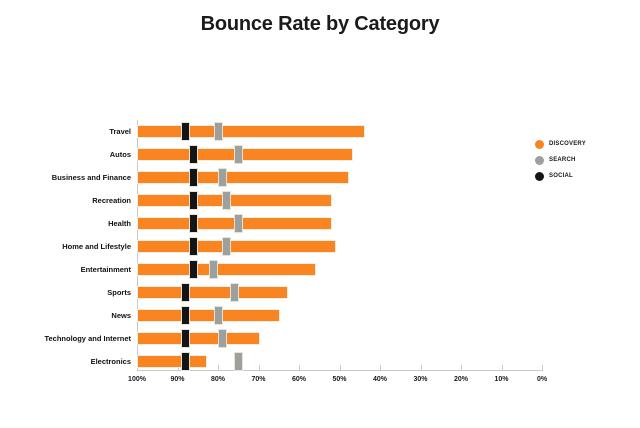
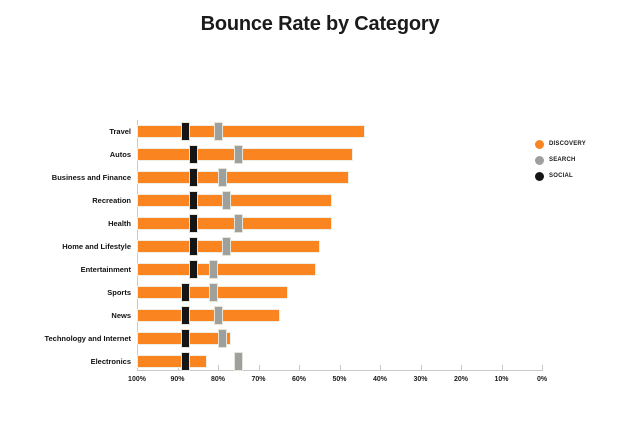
DISCOVERY/Home and Lifestyle: 51% -> 55%
SEARCH/Sports: 76% -> 81%
DISCOVERY/Technology and Internet: 70% -> 77%
